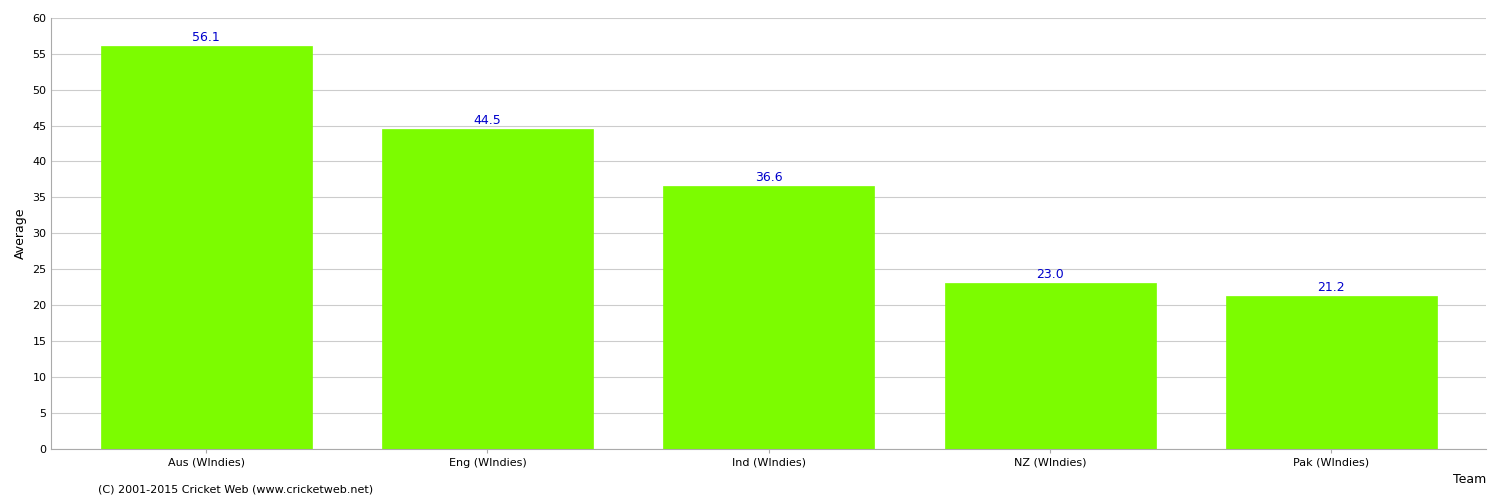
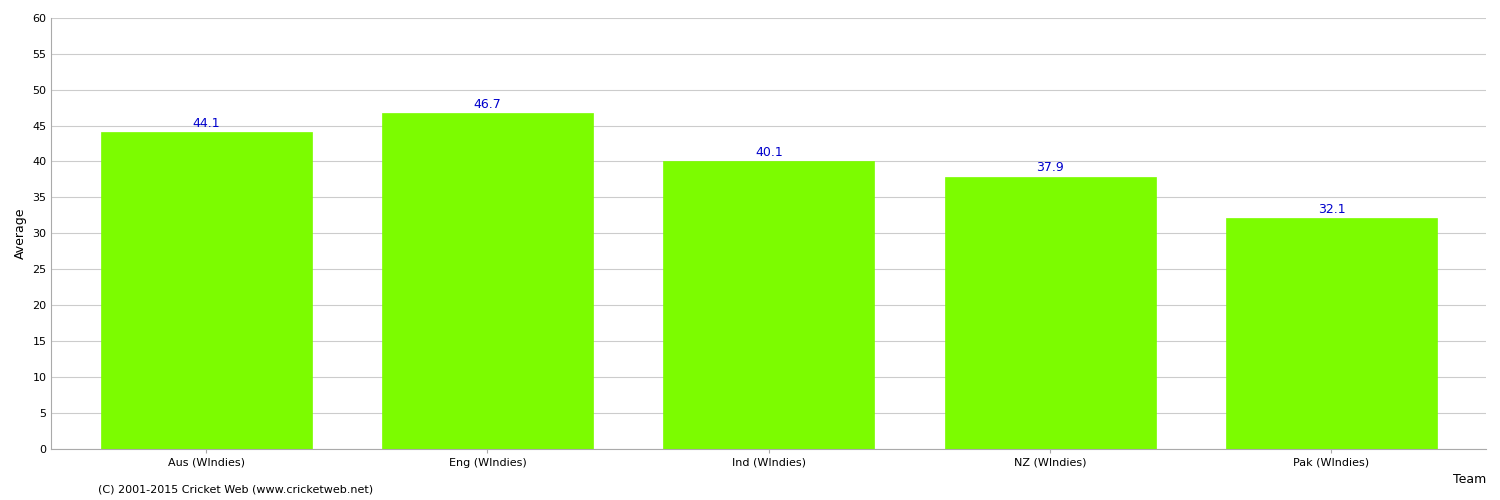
Aus (WIndies): 56.1 -> 44.1
Eng (WIndies): 44.5 -> 46.7
Ind (WIndies): 36.6 -> 40.1
NZ (WIndies): 23.0 -> 37.9
Pak (WIndies): 21.2 -> 32.1
